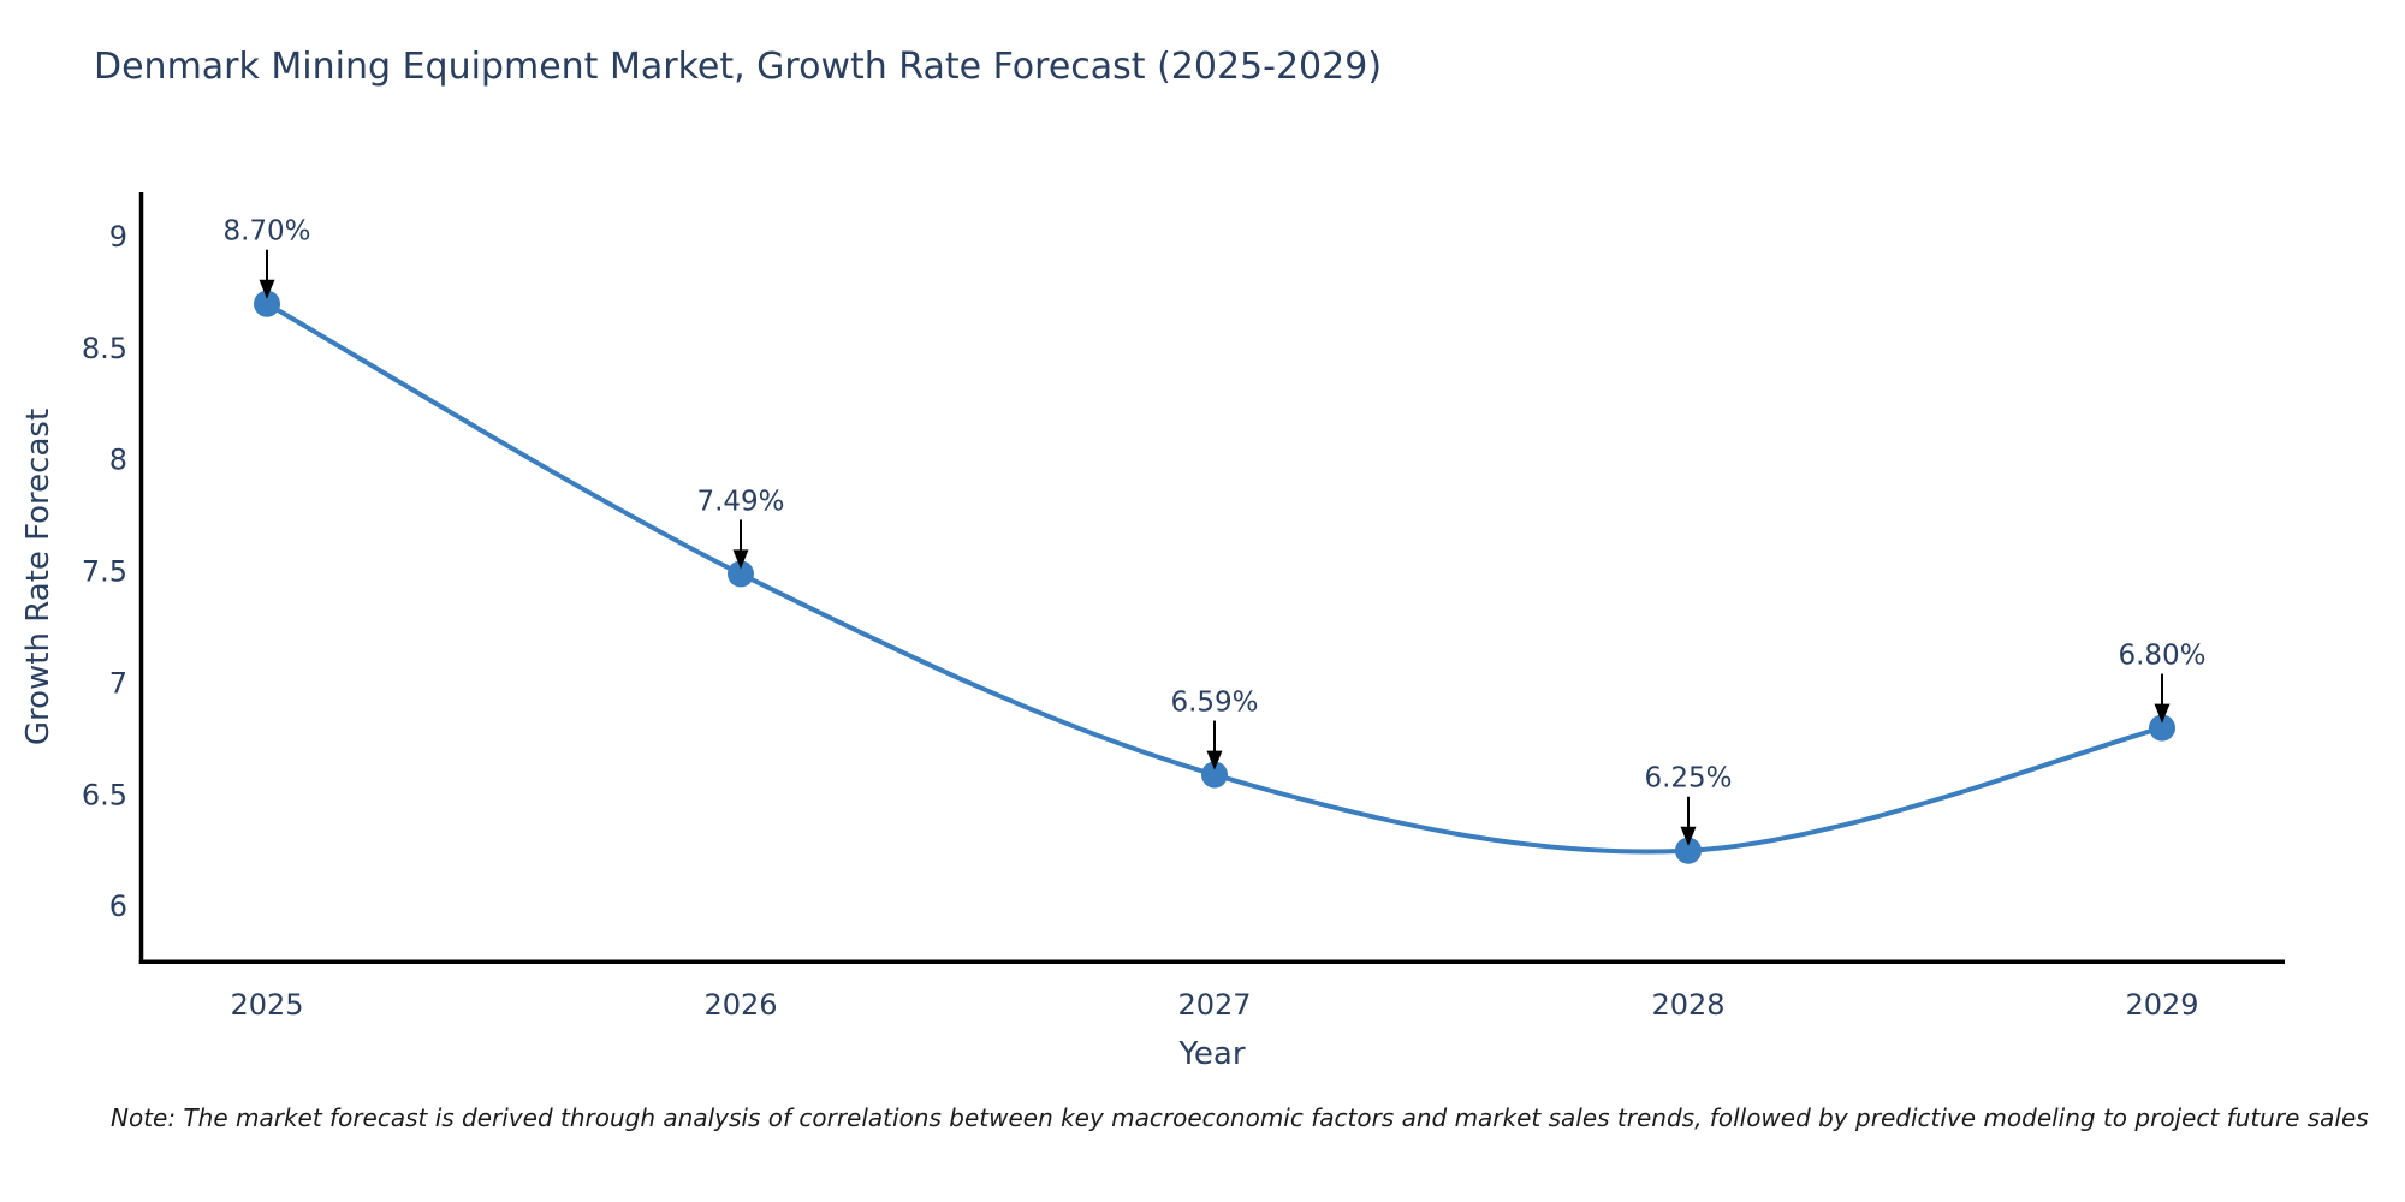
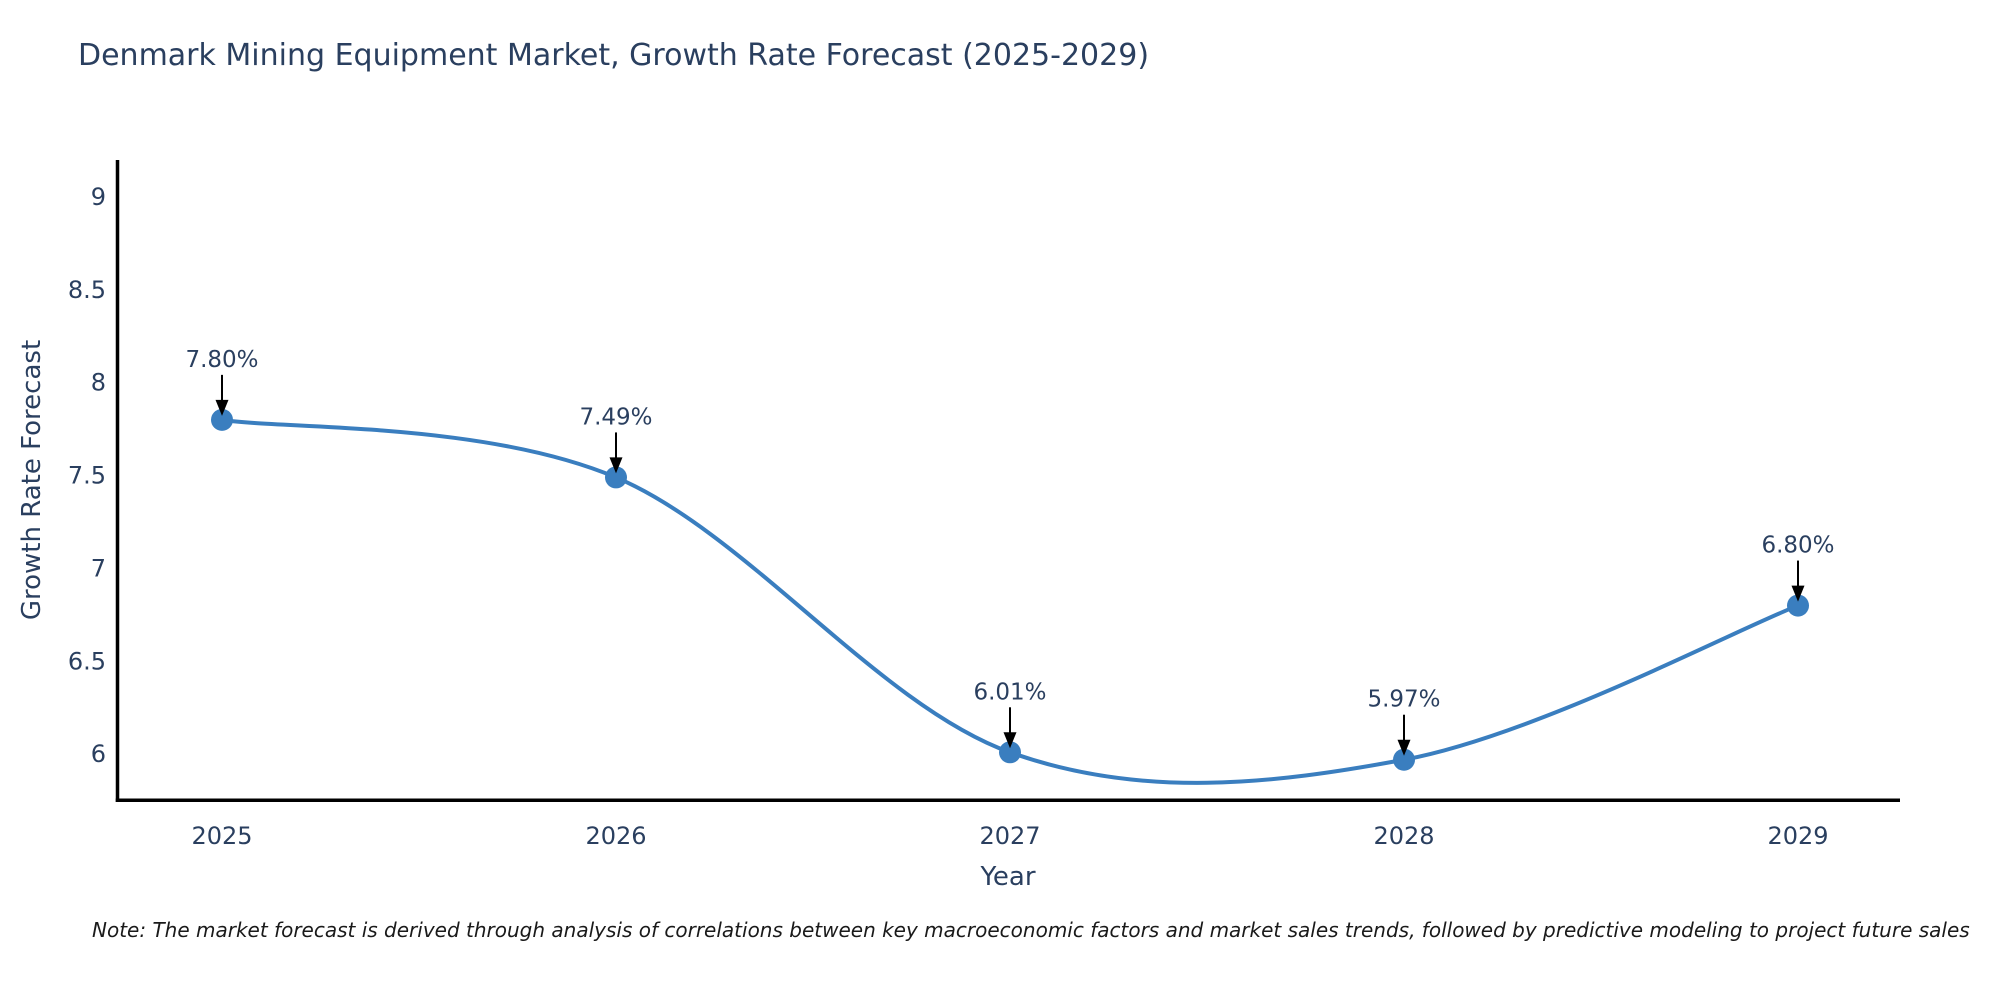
2025: 8.70% -> 7.80%
2027: 6.59% -> 6.01%
2028: 6.25% -> 5.97%
